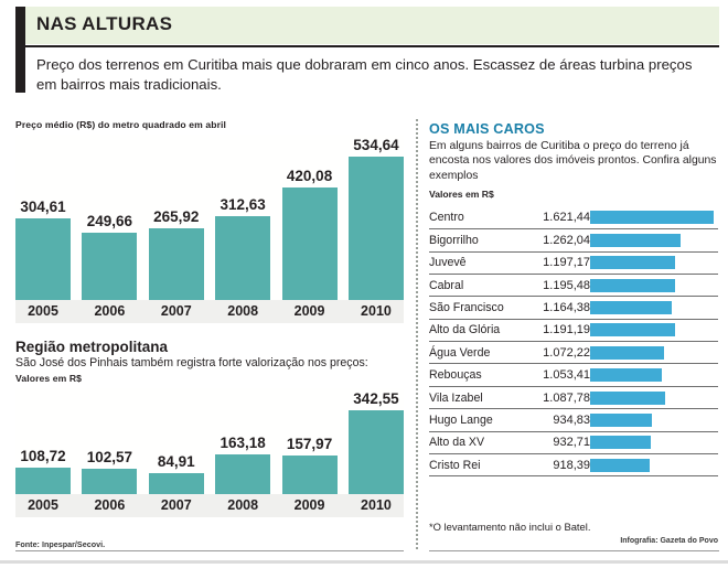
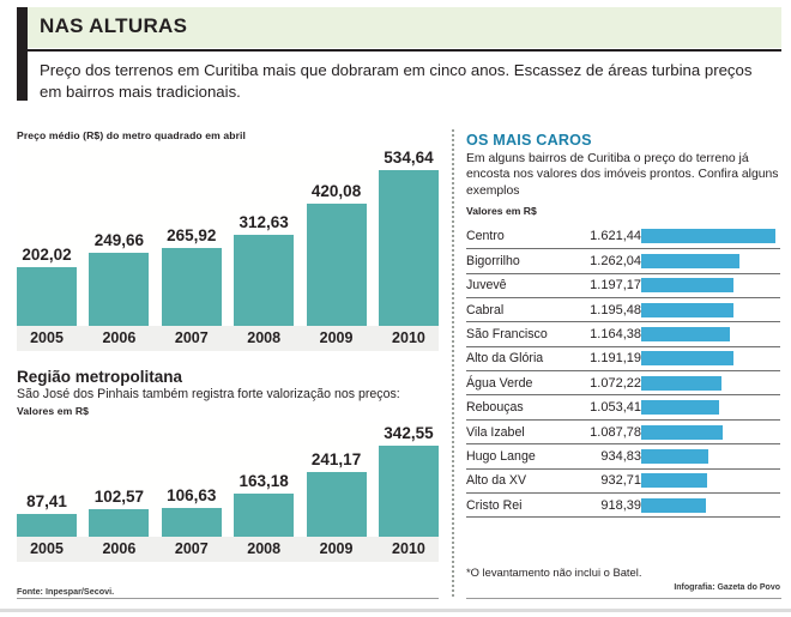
Preço médio (R$) do metro quadrado em abril/2005: 304,61 -> 202,02
Região metropolitana/2005: 108,72 -> 87,41
Região metropolitana/2007: 84,91 -> 106,63
Região metropolitana/2009: 157,97 -> 241,17
